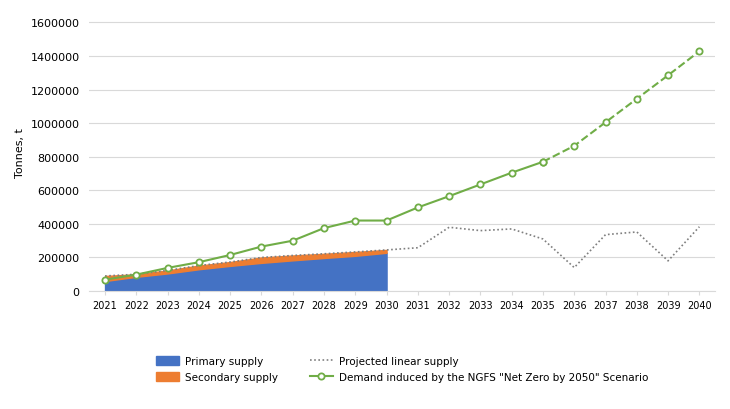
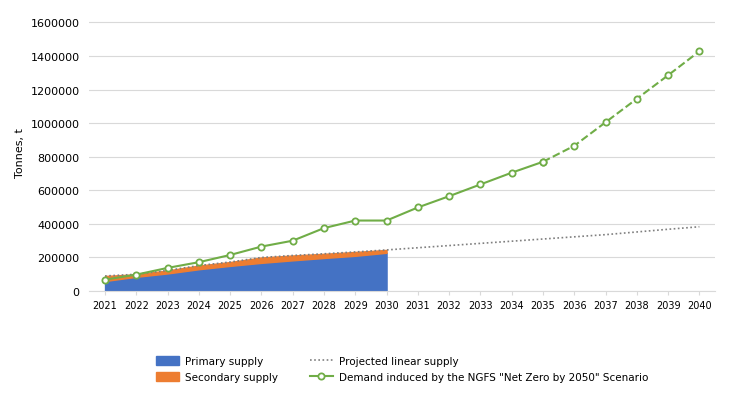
Projected linear supply/2032: 380000 -> 270000
Projected linear supply/2033: 360000 -> 280000
Projected linear supply/2034: 370000 -> 300000
Projected linear supply/2036: 140000 -> 320000
Projected linear supply/2039: 180000 -> 370000
